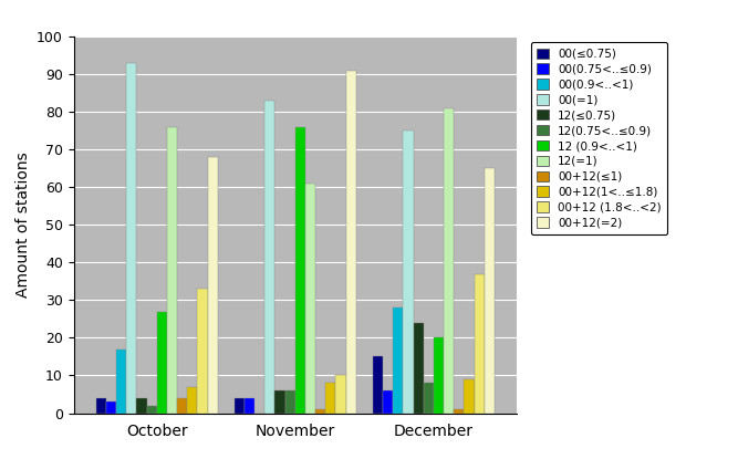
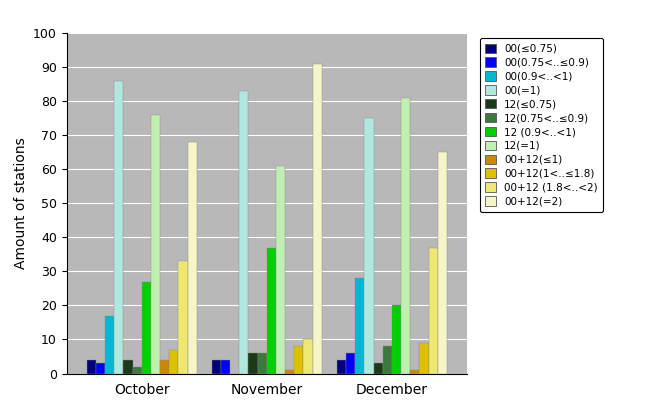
00(=1)/October: 93 -> 86
12 (0.9<..<1)/November: 76 -> 37
00(≤0.75)/December: 15 -> 4
12(≤0.75)/December: 24 -> 3
